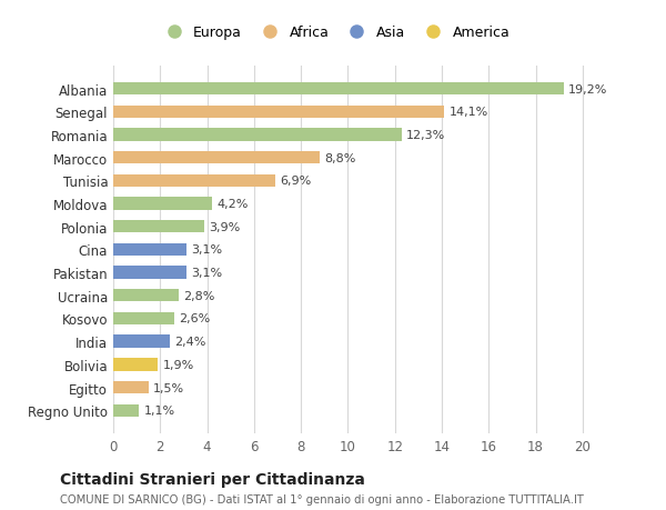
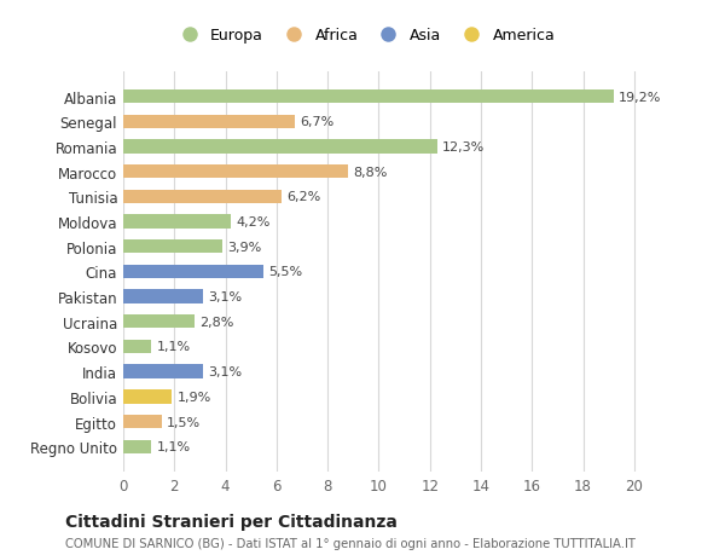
Senegal: 14,1% -> 6,7%
Tunisia: 6,9% -> 6,2%
Cina: 3,1% -> 5,5%
Kosovo: 2,6% -> 1,1%
India: 2,4% -> 3,1%
